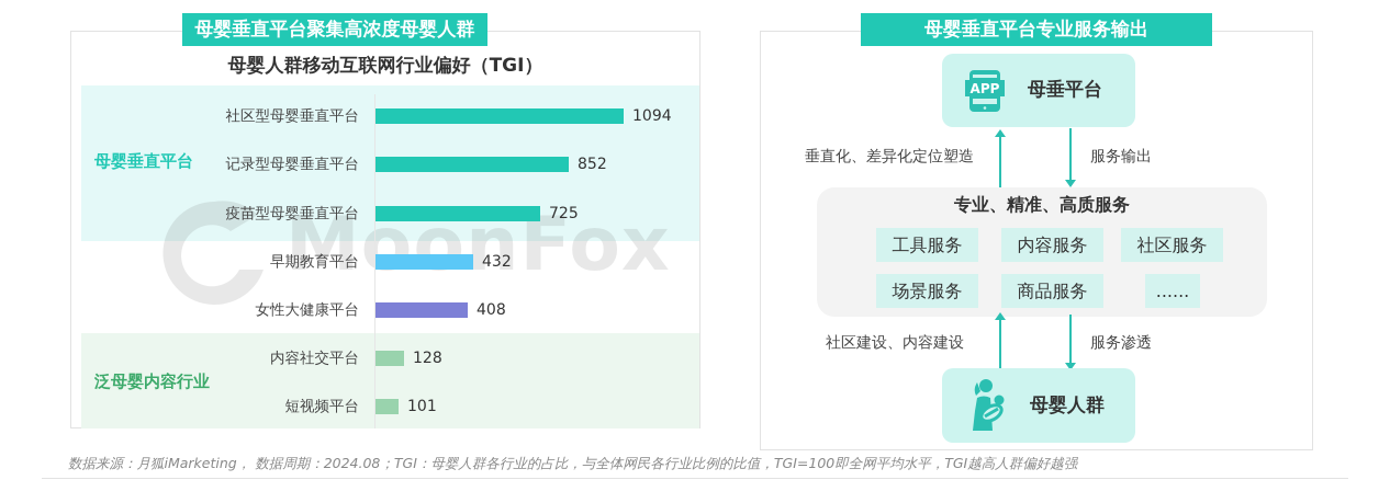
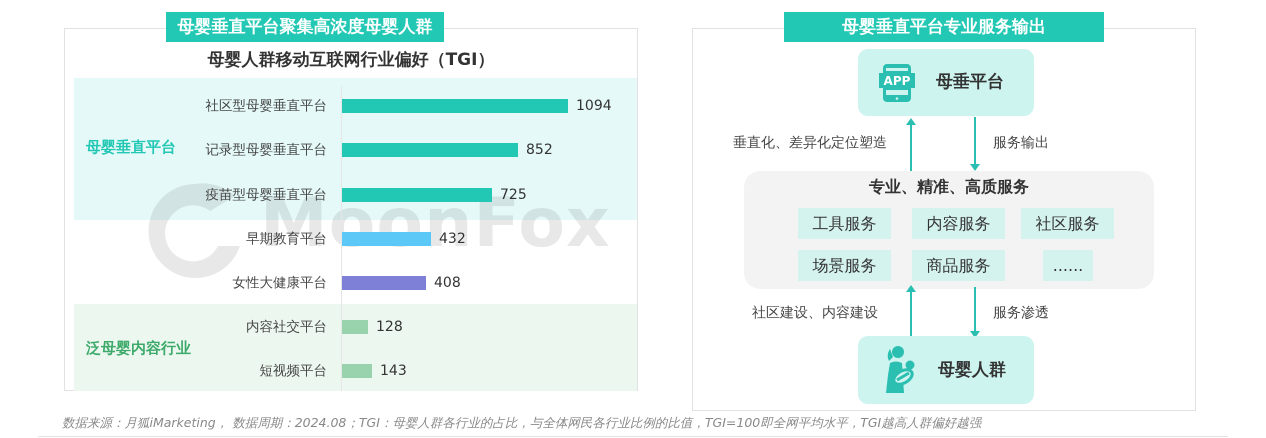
短视频平台: 101 -> 143
